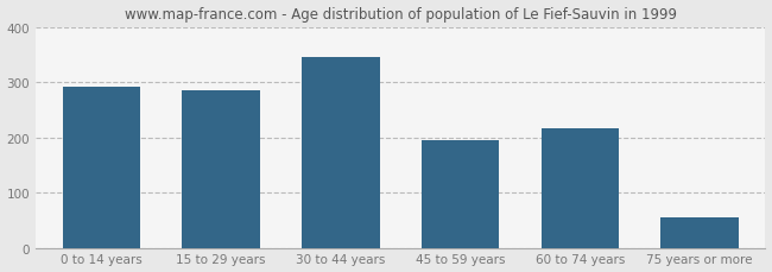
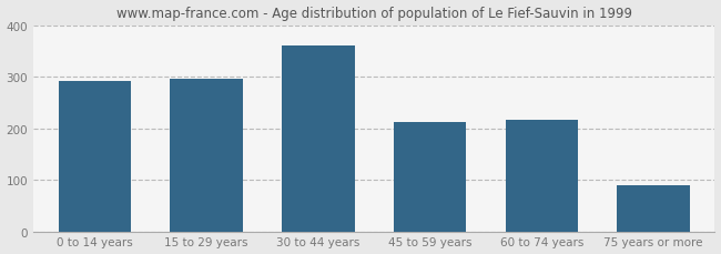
15 to 29 years: 285 -> 297
30 to 44 years: 345 -> 362
45 to 59 years: 195 -> 212
75 years or more: 55 -> 89
